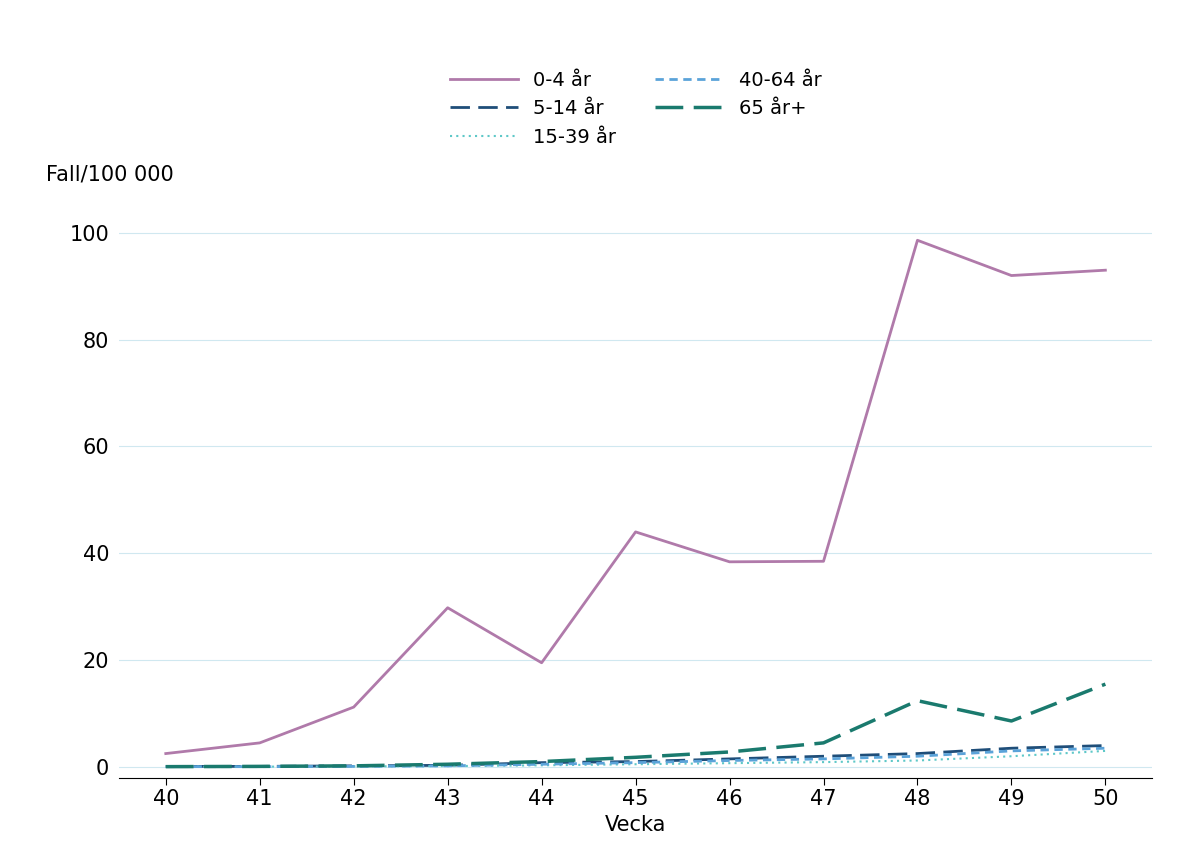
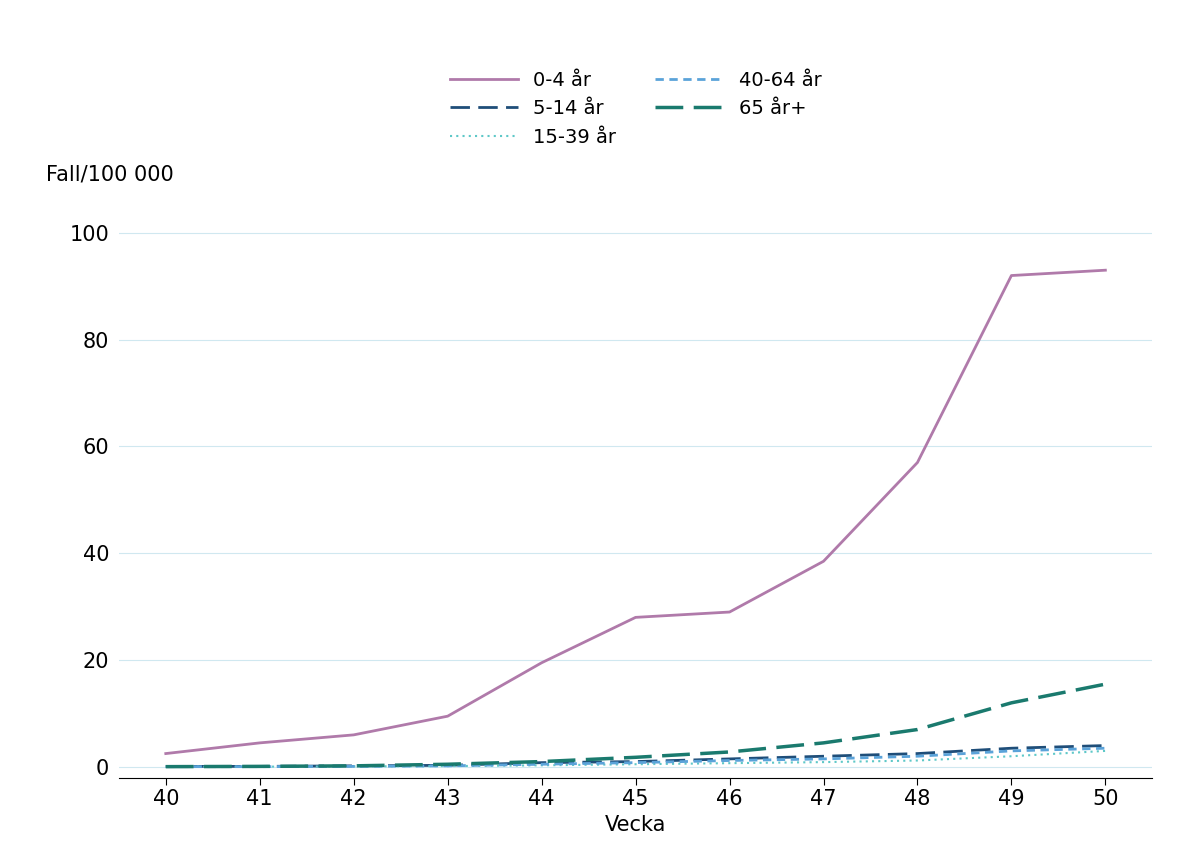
0-4 år/42: 11.2 -> 6.0
0-4 år/43: 29.8 -> 9.5
0-4 år/45: 44.0 -> 28.0
0-4 år/46: 38.4 -> 29.0
0-4 år/48: 98.6 -> 57.0
65 år+/48: 12.4 -> 7.0
65 år+/49: 8.6 -> 12.0
